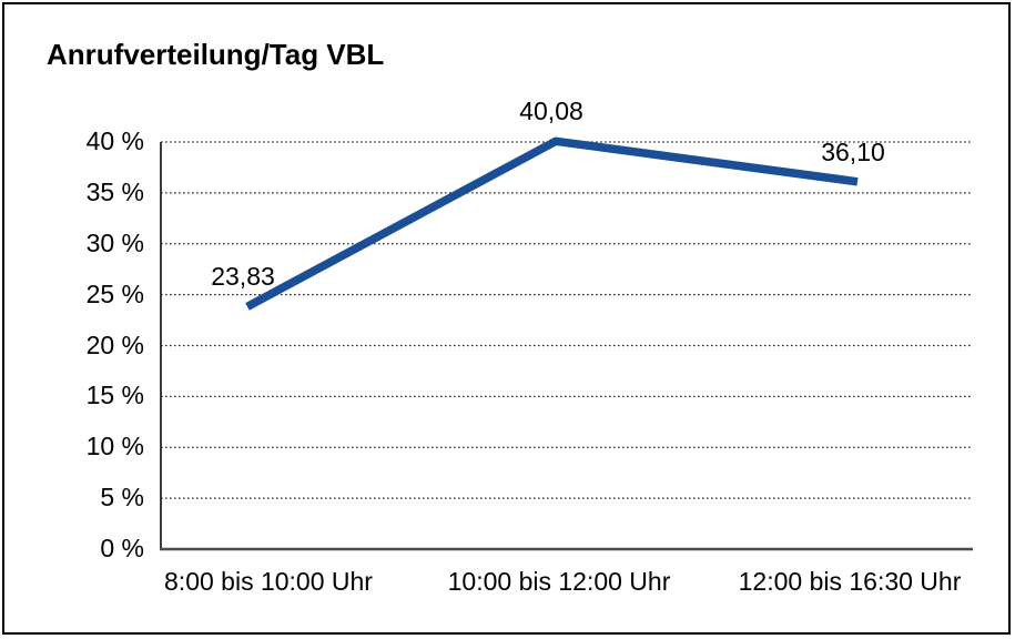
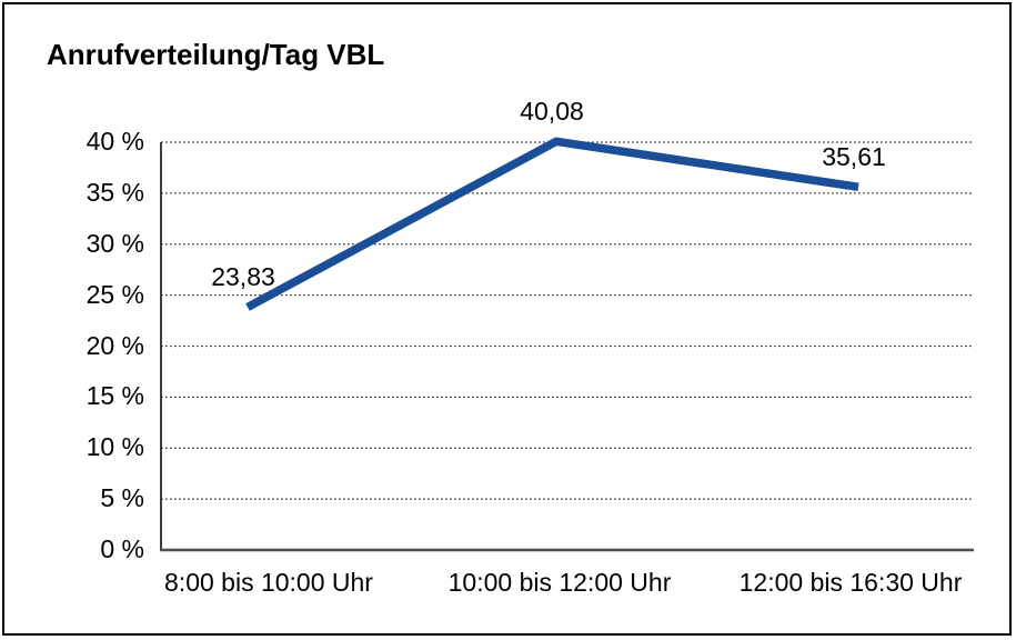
12:00 bis 16:30 Uhr: 36,10 -> 35,61
